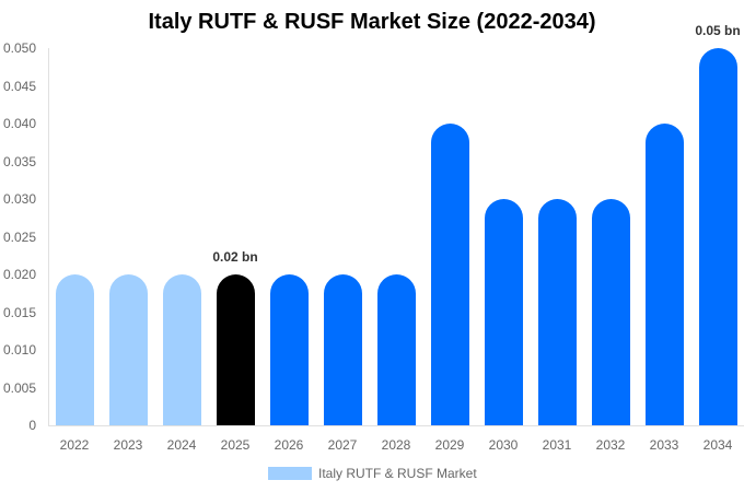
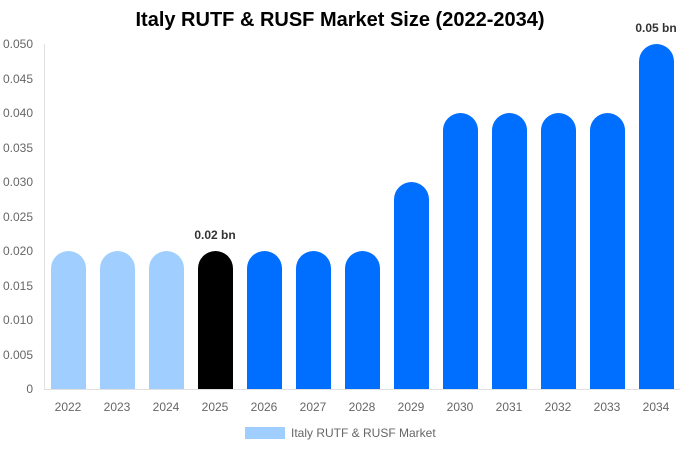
2029: 0.04 -> 0.03
2030: 0.03 -> 0.04
2031: 0.03 -> 0.04
2032: 0.03 -> 0.04
